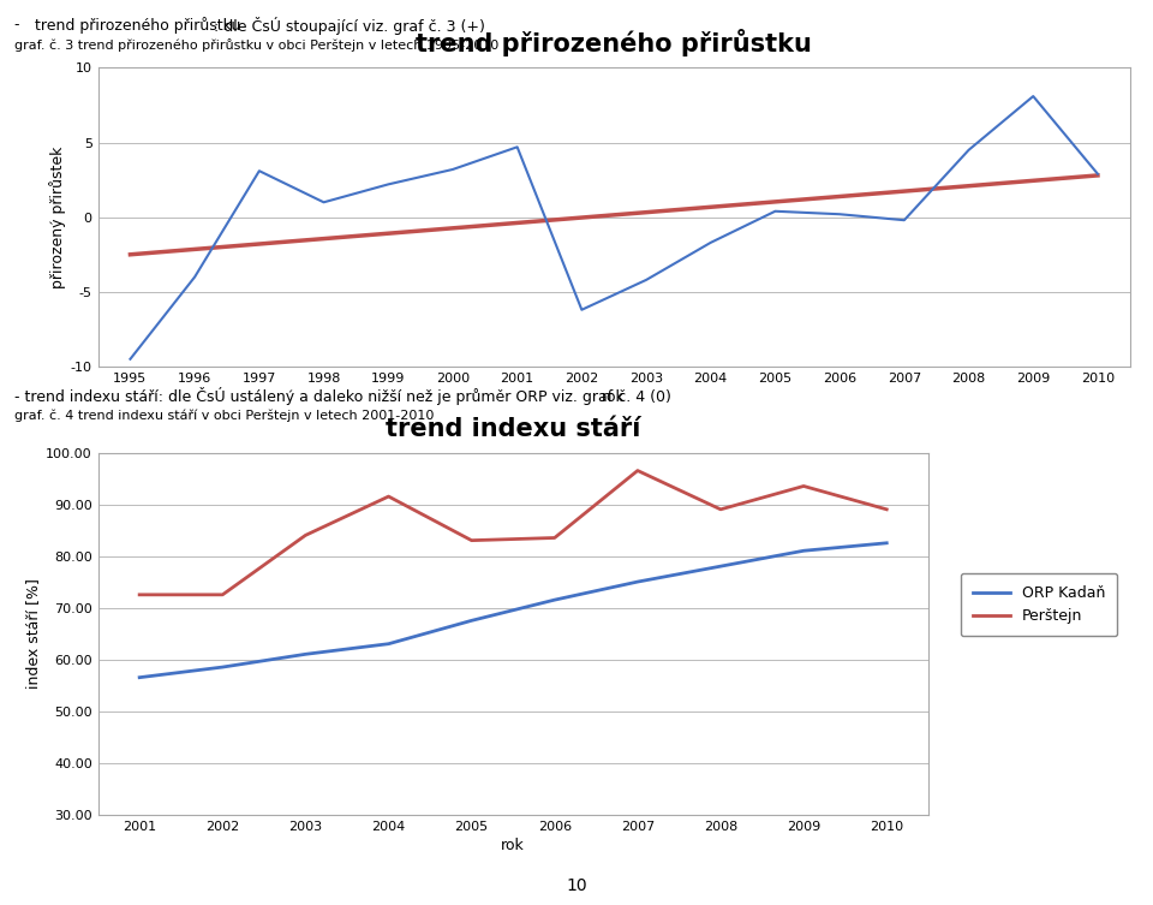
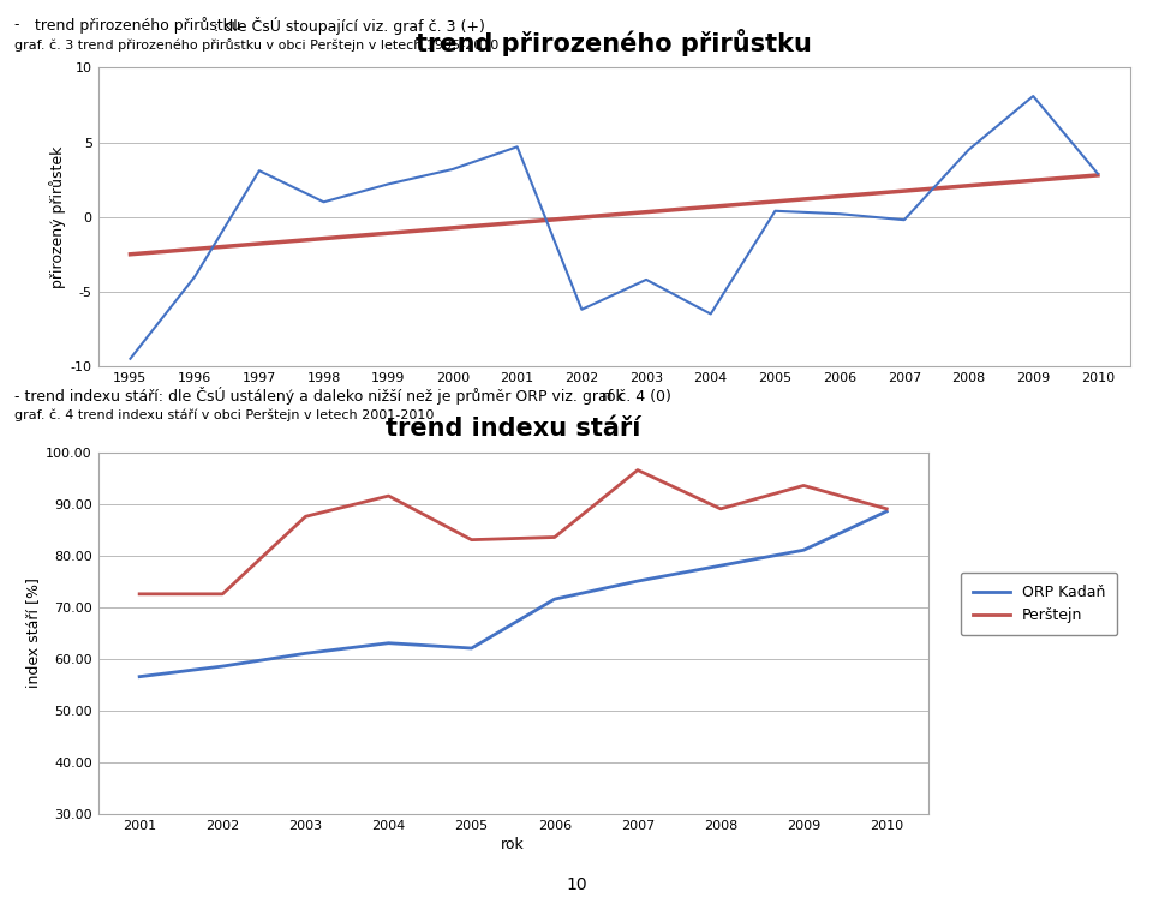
trend přirozeného přirůstku/2004: -1.7 -> -6.5
trend indexu stáří/Perštejn/2003: 84.0 -> 87.5
trend indexu stáří/ORP Kadaň/2005: 67.5 -> 62.0
trend indexu stáří/ORP Kadaň/2010: 82.5 -> 88.5
